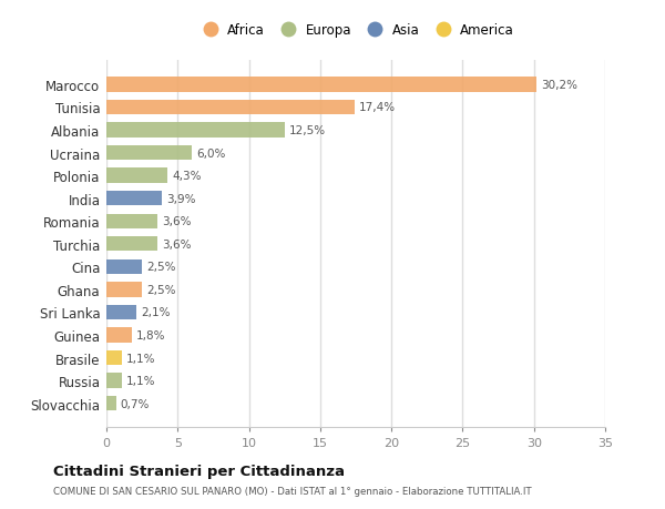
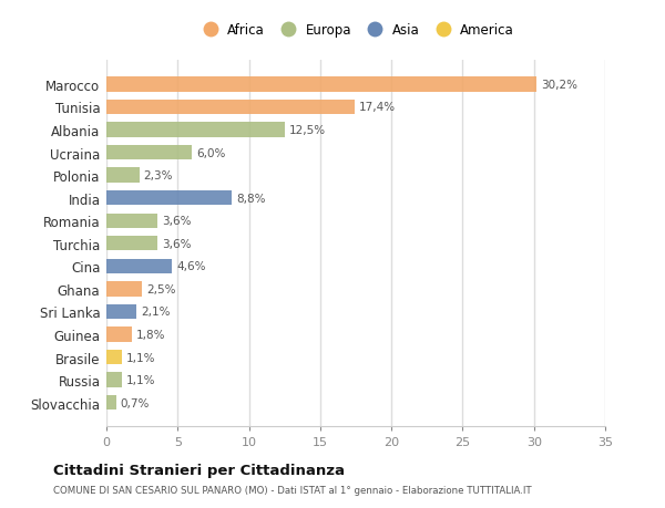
Polonia: 4,3% -> 2,3%
India: 3,9% -> 8,8%
Cina: 2,5% -> 4,6%
